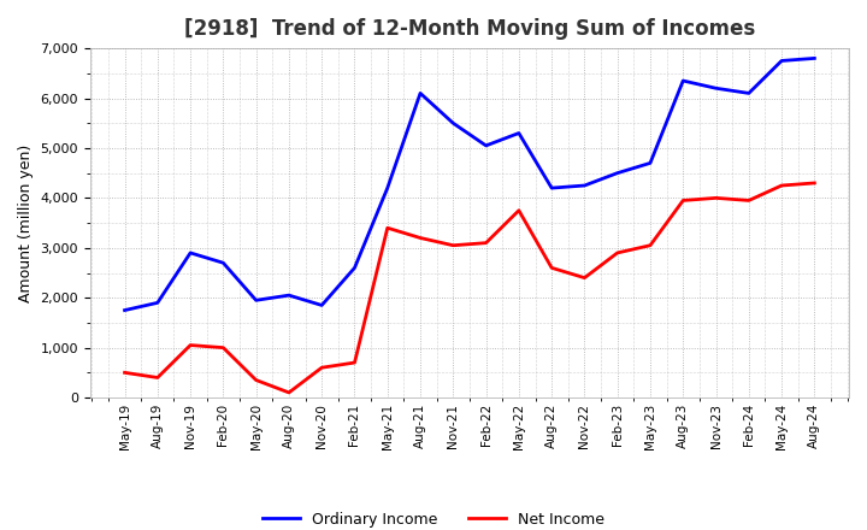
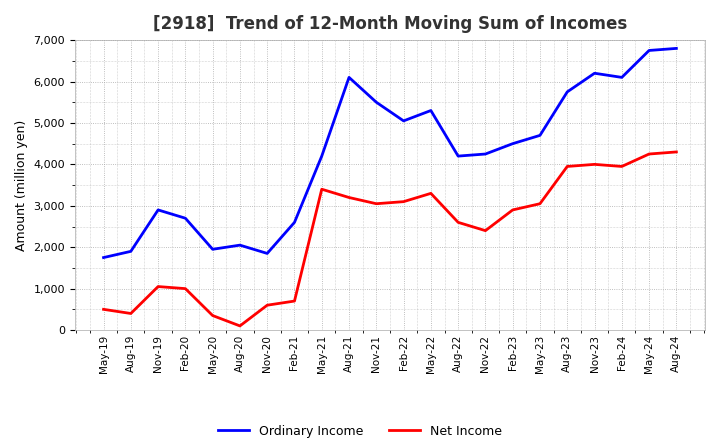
Net Income/May-22: 3,750 -> 3,300
Ordinary Income/Aug-23: 6,350 -> 5,750
